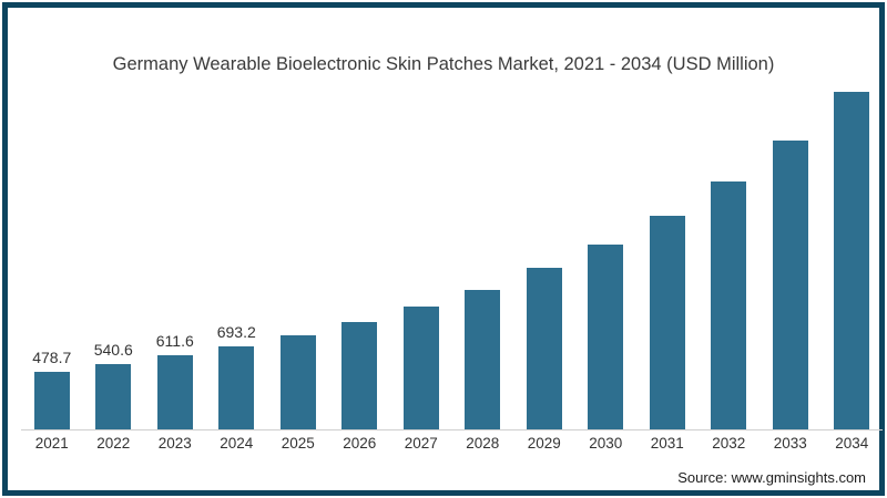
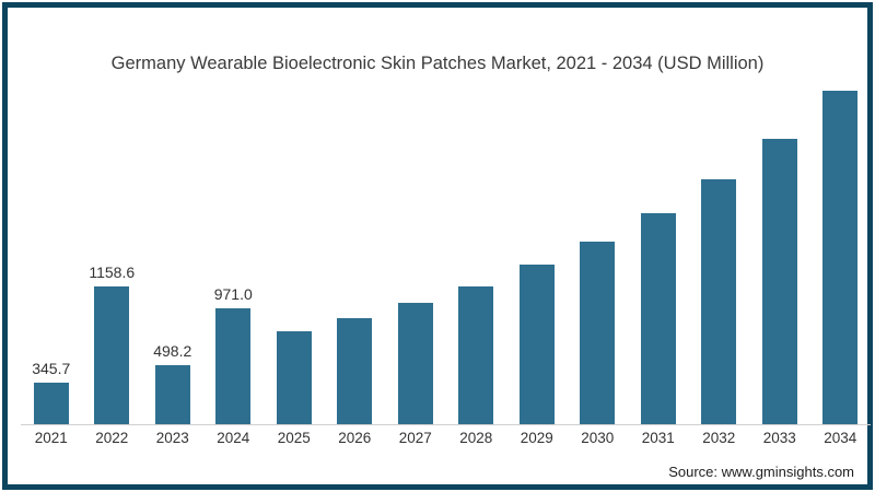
2021: 478.7 -> 345.7
2022: 540.6 -> 1158.6
2023: 611.6 -> 498.2
2024: 693.2 -> 971.0
